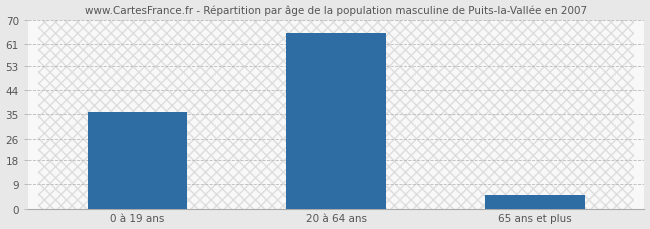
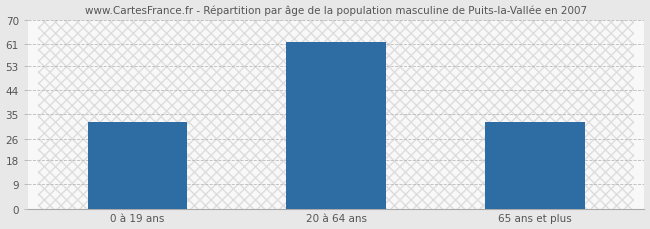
0 à 19 ans: 36 -> 32
20 à 64 ans: 65 -> 62
65 ans et plus: 5 -> 32
